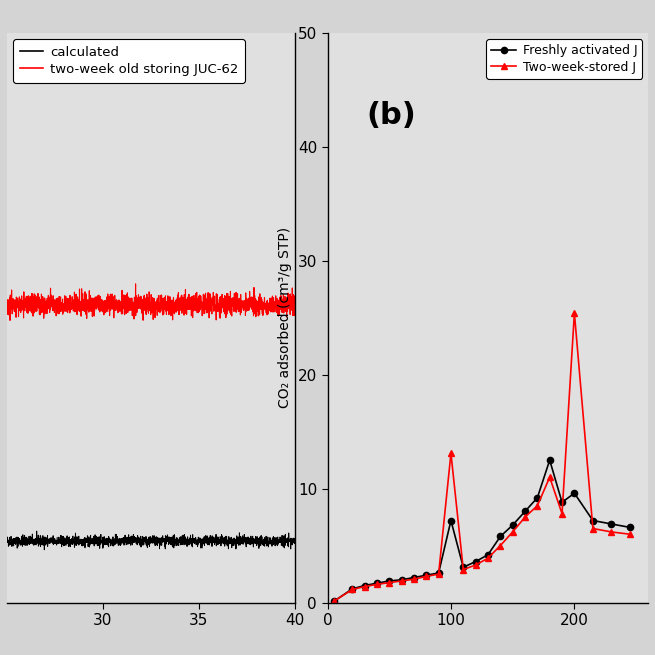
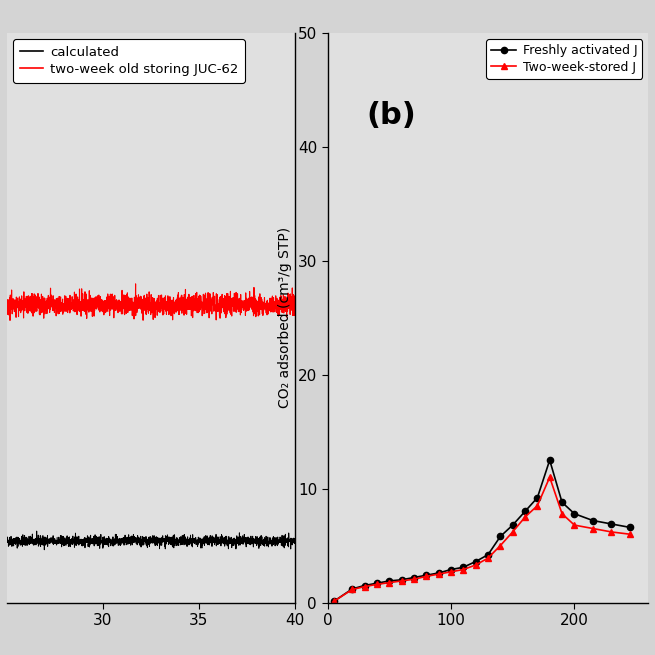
Freshly activated J/100: 7.2 -> 2.9
Two-week-stored J/100: 13.1 -> 2.7
Freshly activated J/200: 9.6 -> 7.8
Two-week-stored J/200: 25.4 -> 6.8
